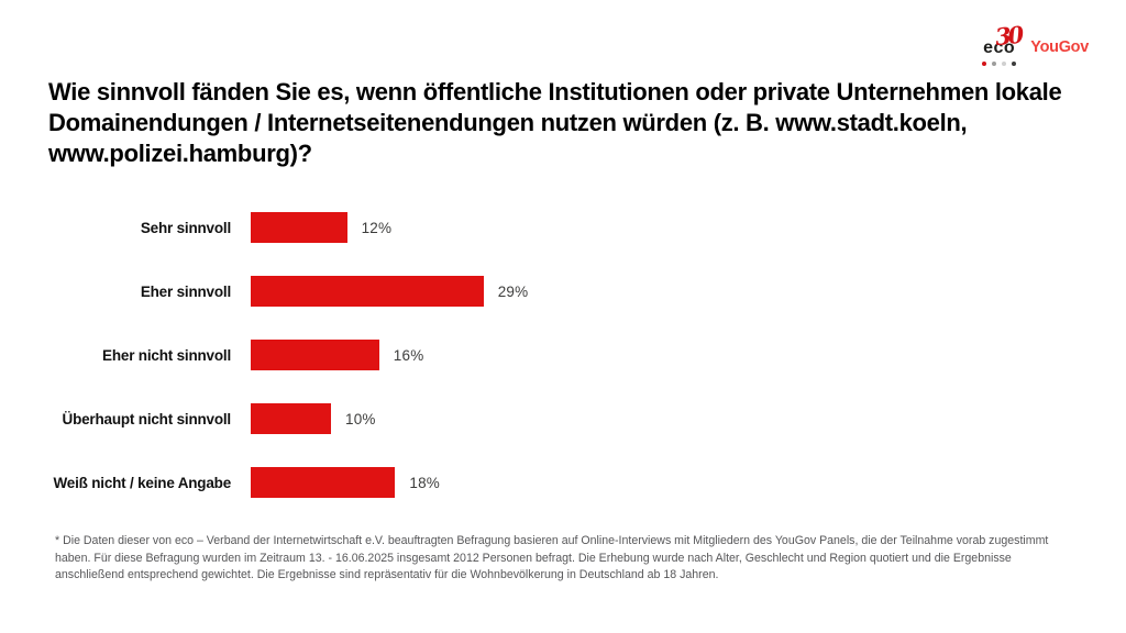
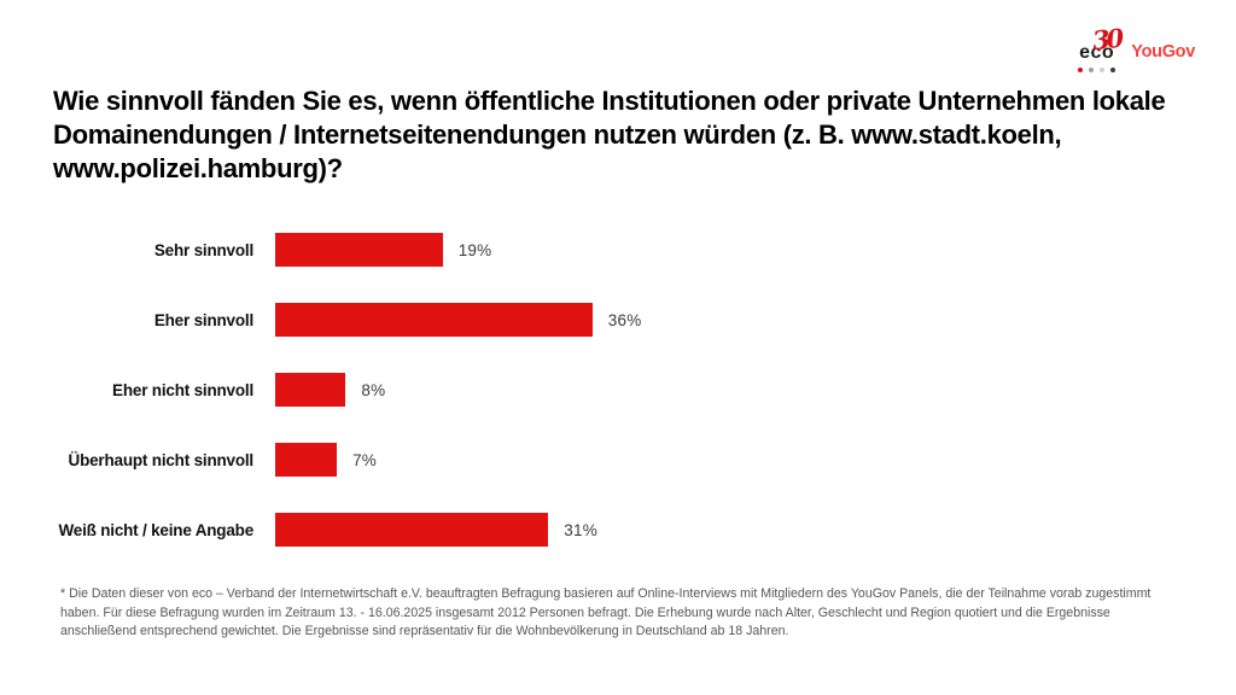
Sehr sinnvoll: 12% -> 19%
Eher sinnvoll: 29% -> 36%
Eher nicht sinnvoll: 16% -> 8%
Überhaupt nicht sinnvoll: 10% -> 7%
Weiß nicht / keine Angabe: 18% -> 31%
